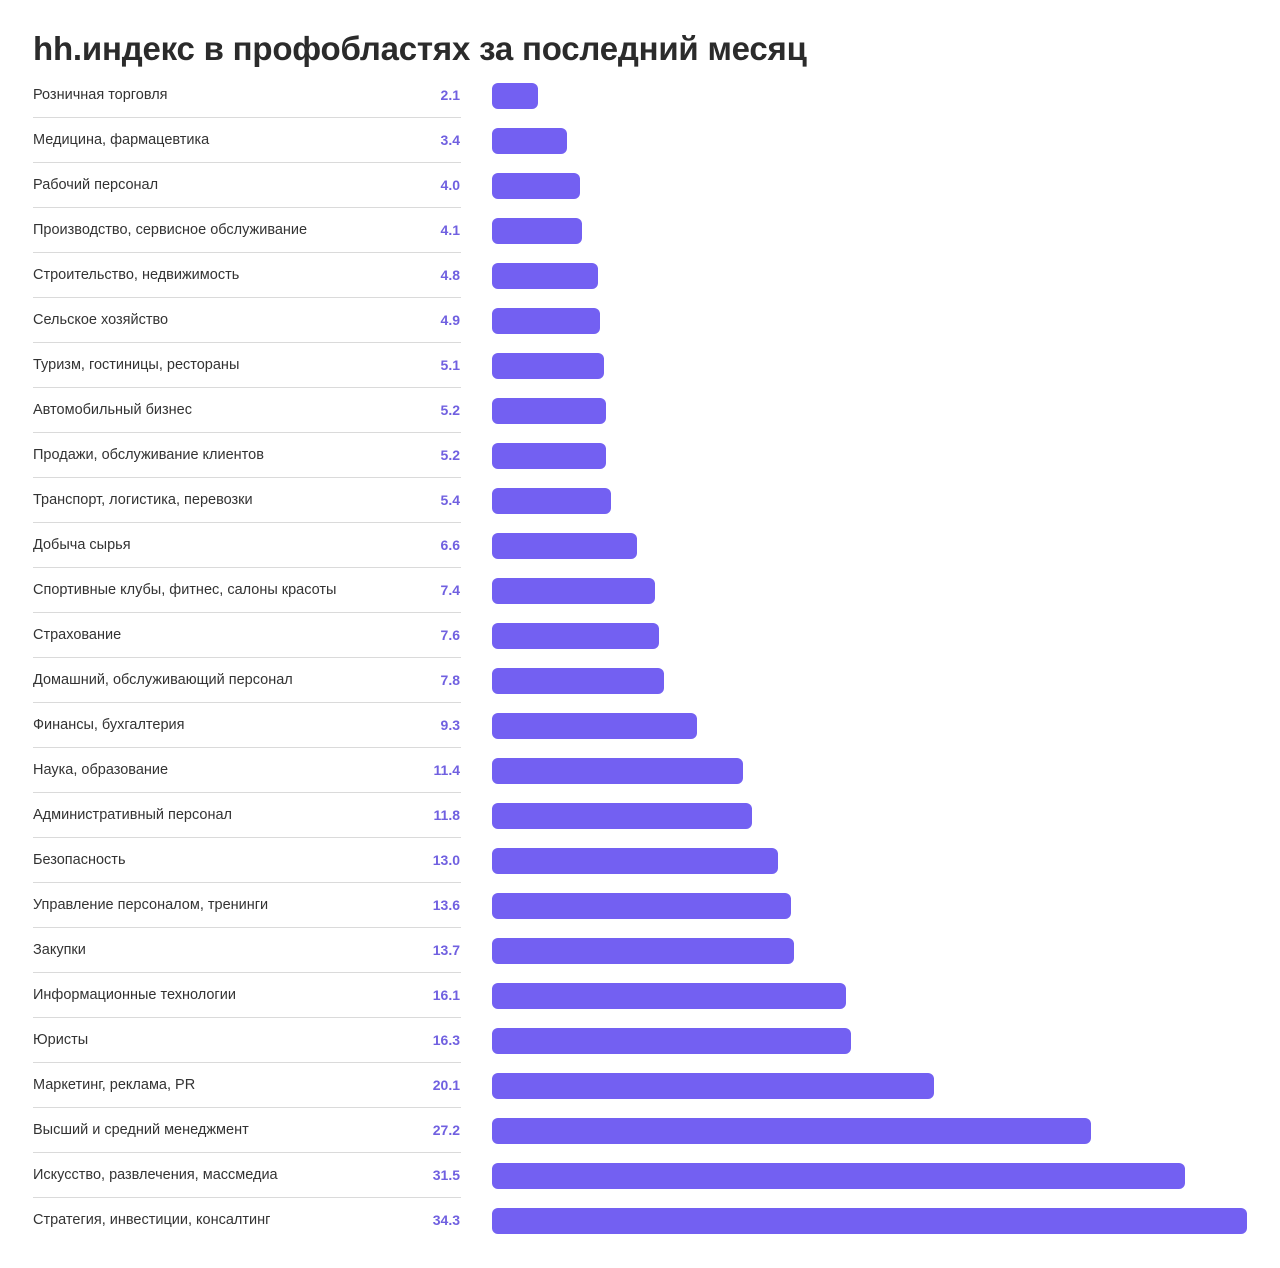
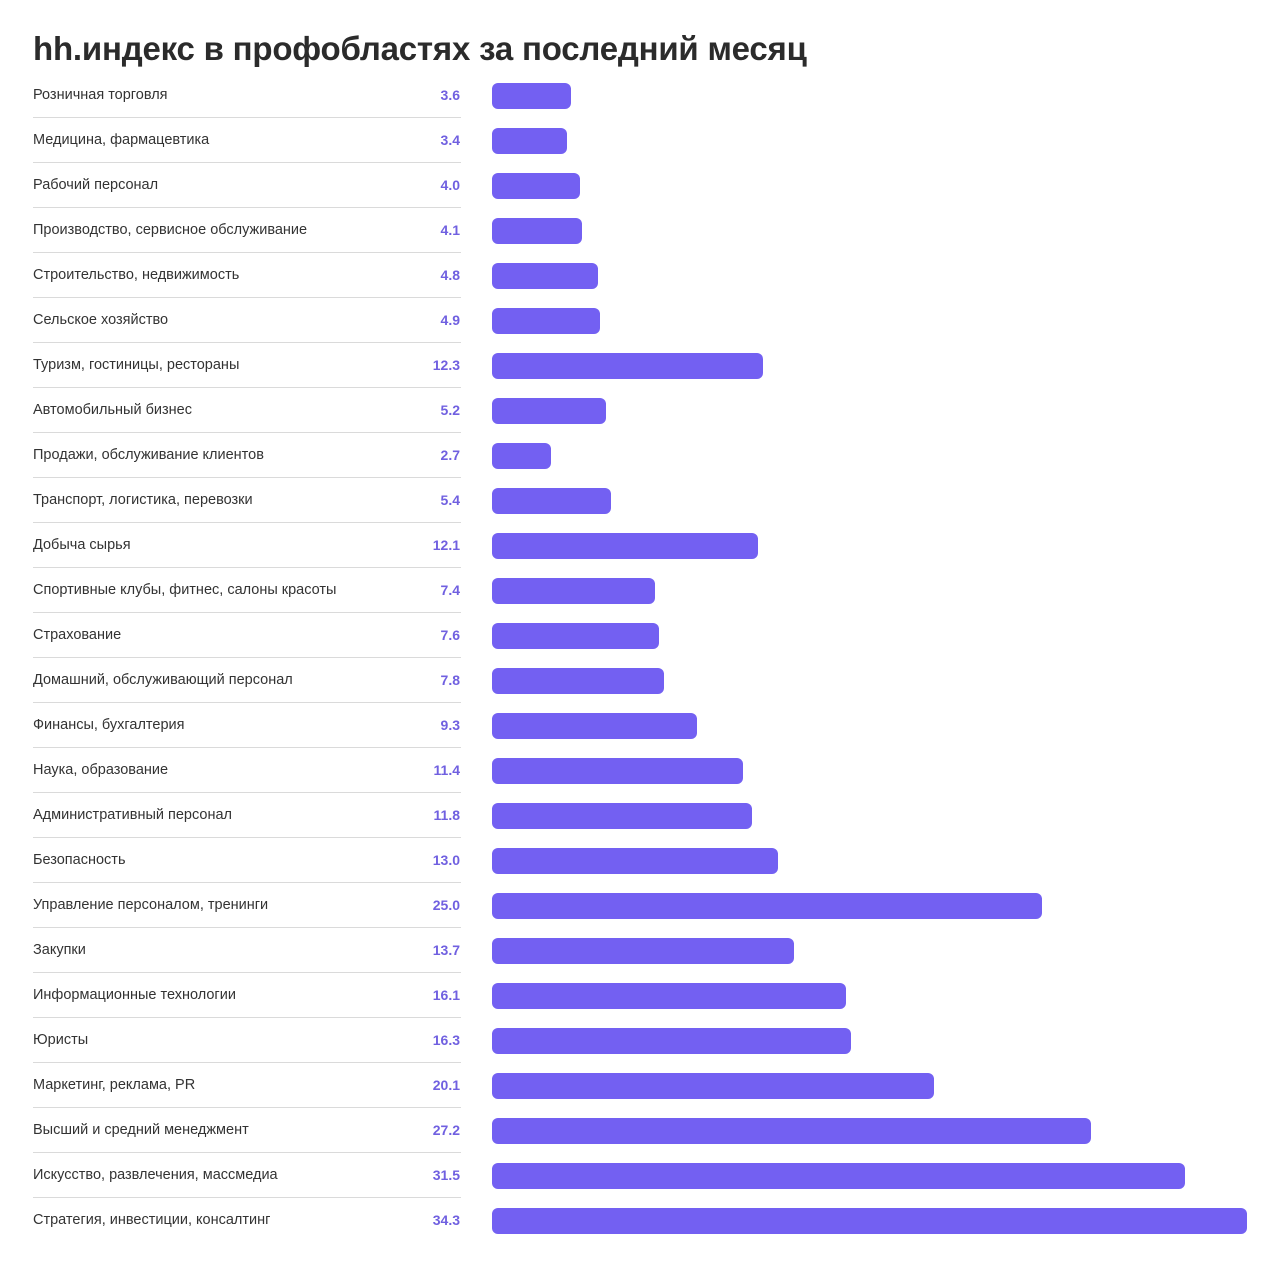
Розничная торговля: 2.1 -> 3.6
Туризм, гостиницы, рестораны: 5.1 -> 12.3
Продажи, обслуживание клиентов: 5.2 -> 2.7
Добыча сырья: 6.6 -> 12.1
Управление персоналом, тренинги: 13.6 -> 25.0
